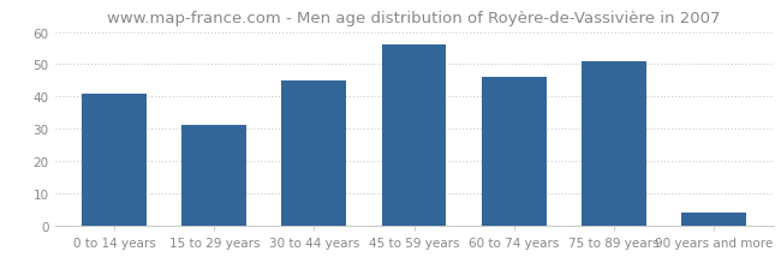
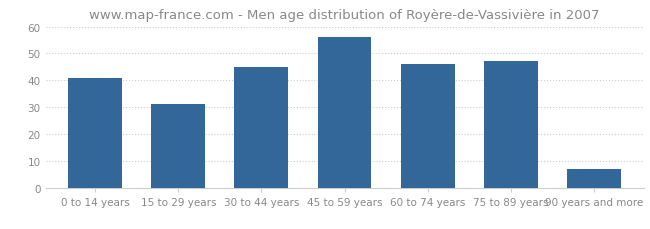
75 to 89 years: 51 -> 47
90 years and more: 4 -> 7
